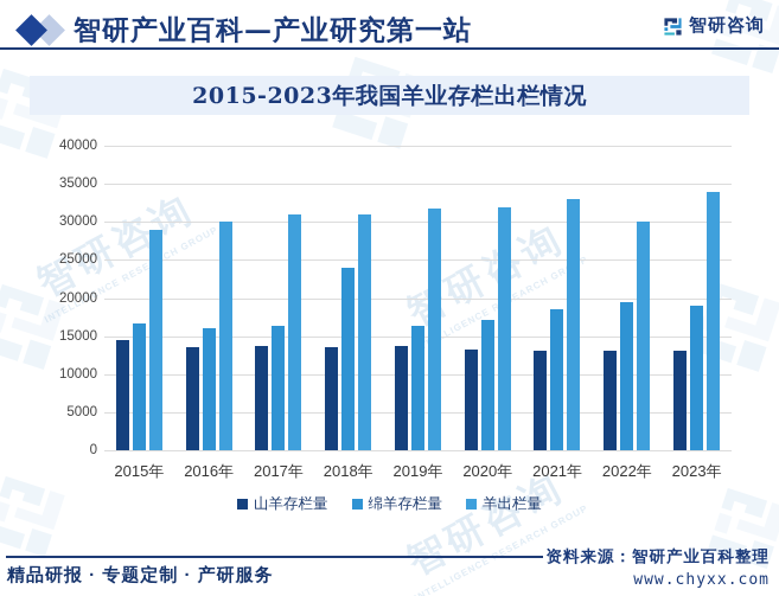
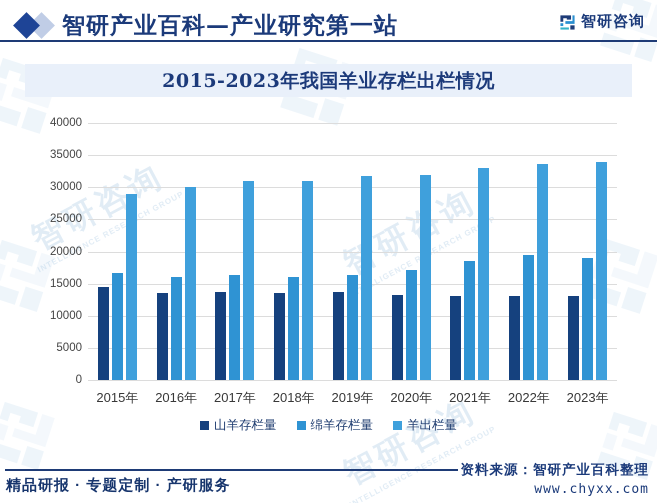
绵羊存栏量/2018年: 24000 -> 16000
羊出栏量/2022年: 30000 -> 34000
